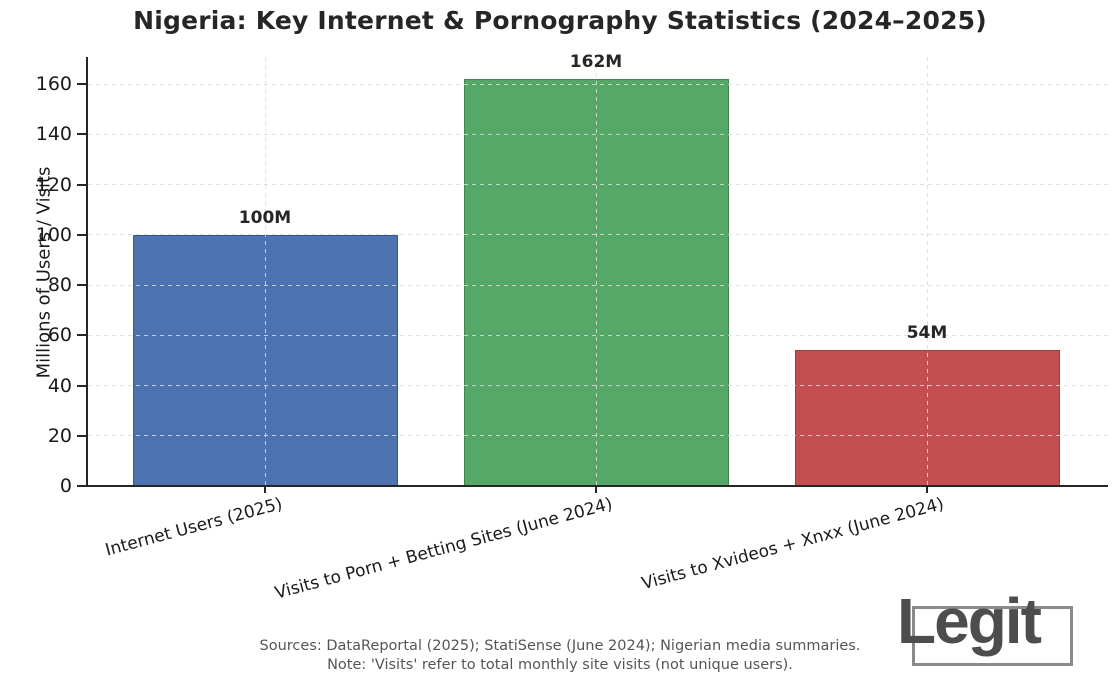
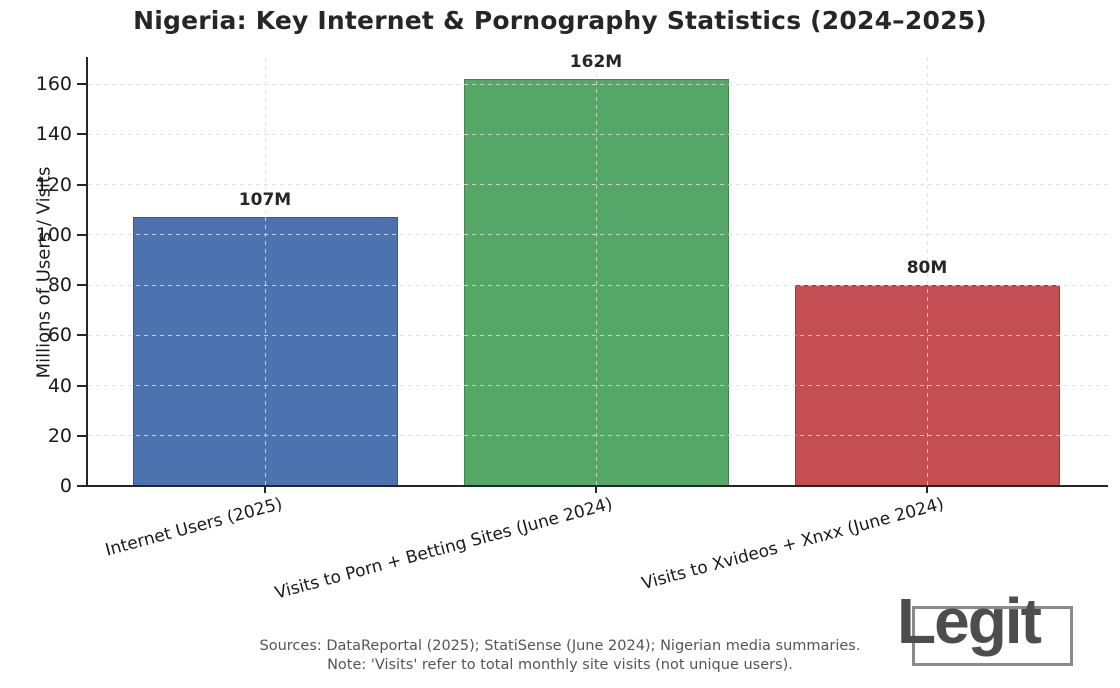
Internet Users (2025): 100M -> 107M
Visits to Xvideos + Xnxx (June 2024): 54M -> 80M
